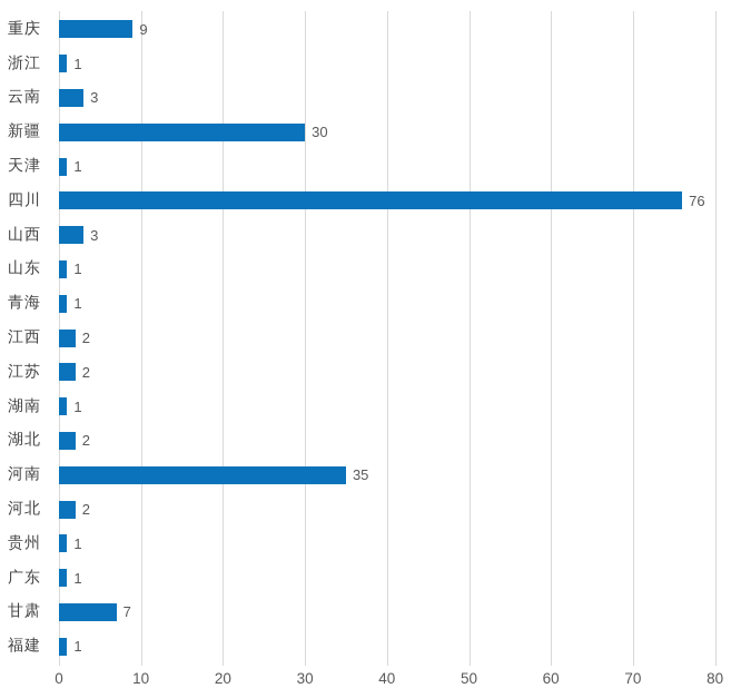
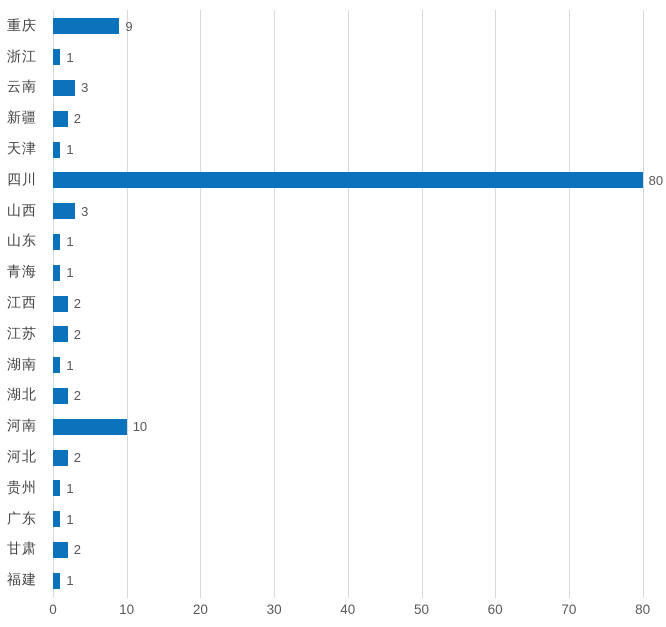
新疆: 30 -> 2
四川: 76 -> 80
河南: 35 -> 10
甘肃: 7 -> 2
